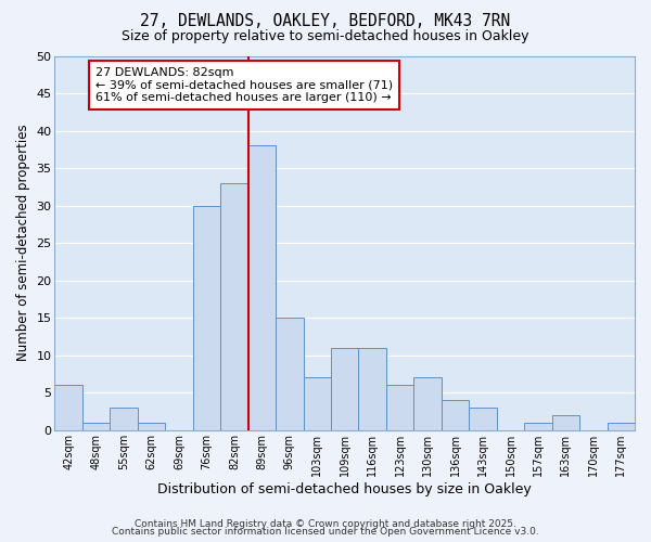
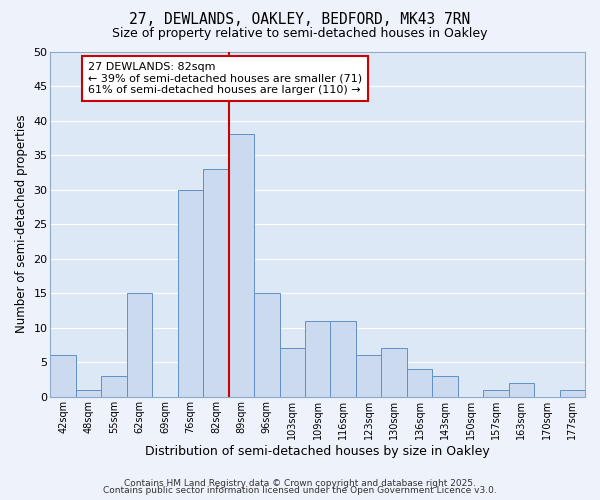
62sqm: 1 -> 15
